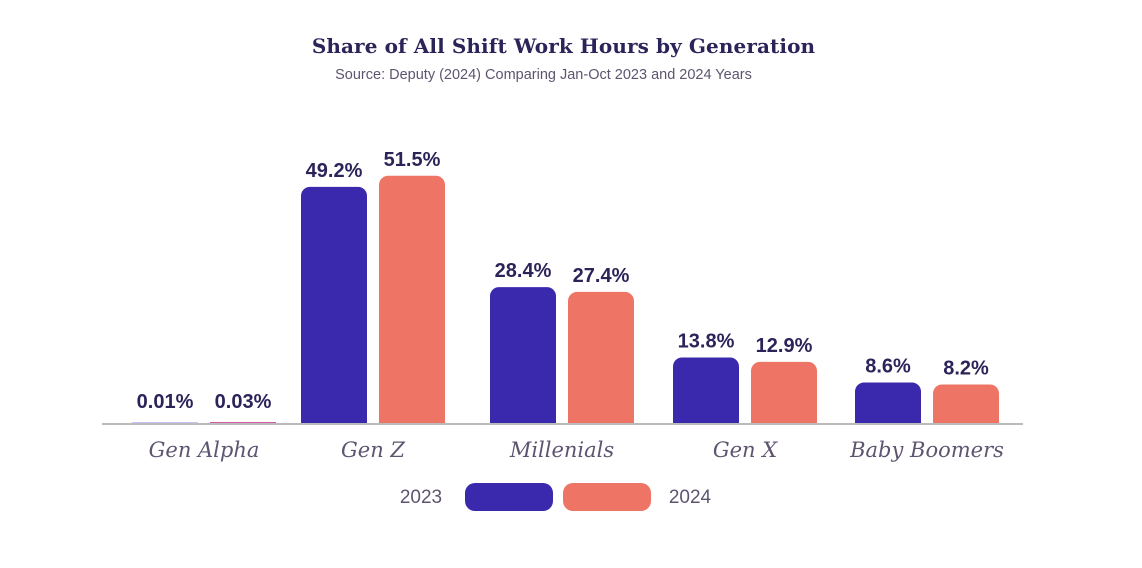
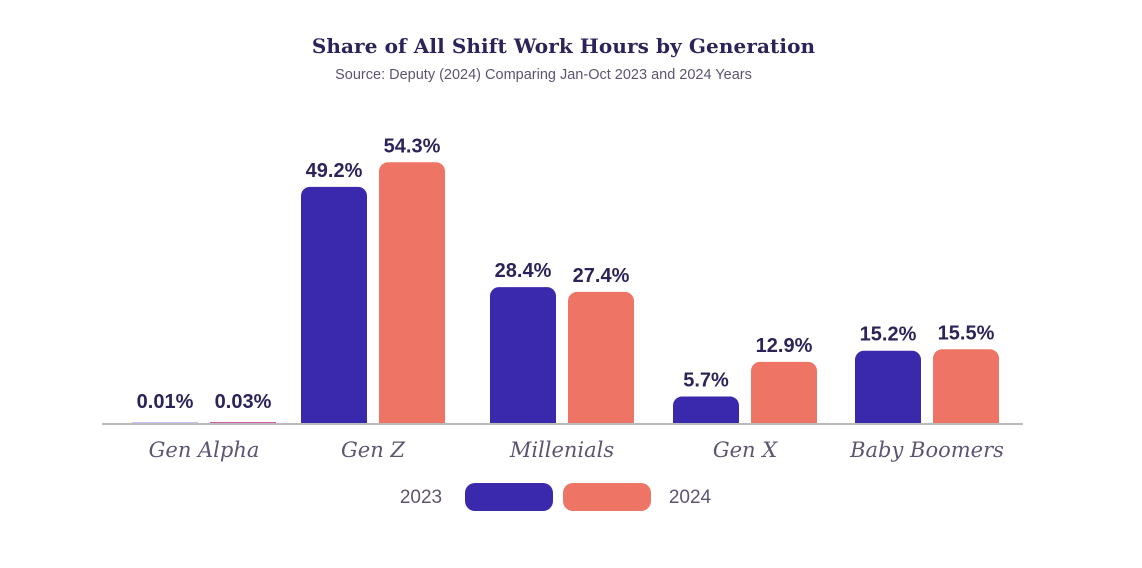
2024/Gen Z: 51.5% -> 54.3%
2023/Gen X: 13.8% -> 5.7%
2023/Baby Boomers: 8.6% -> 15.2%
2024/Baby Boomers: 8.2% -> 15.5%
